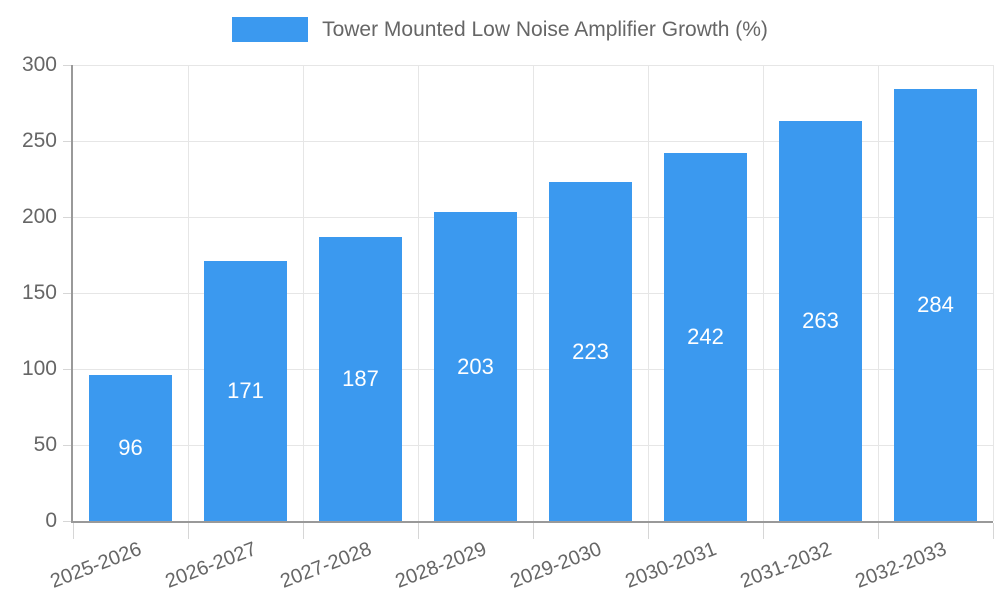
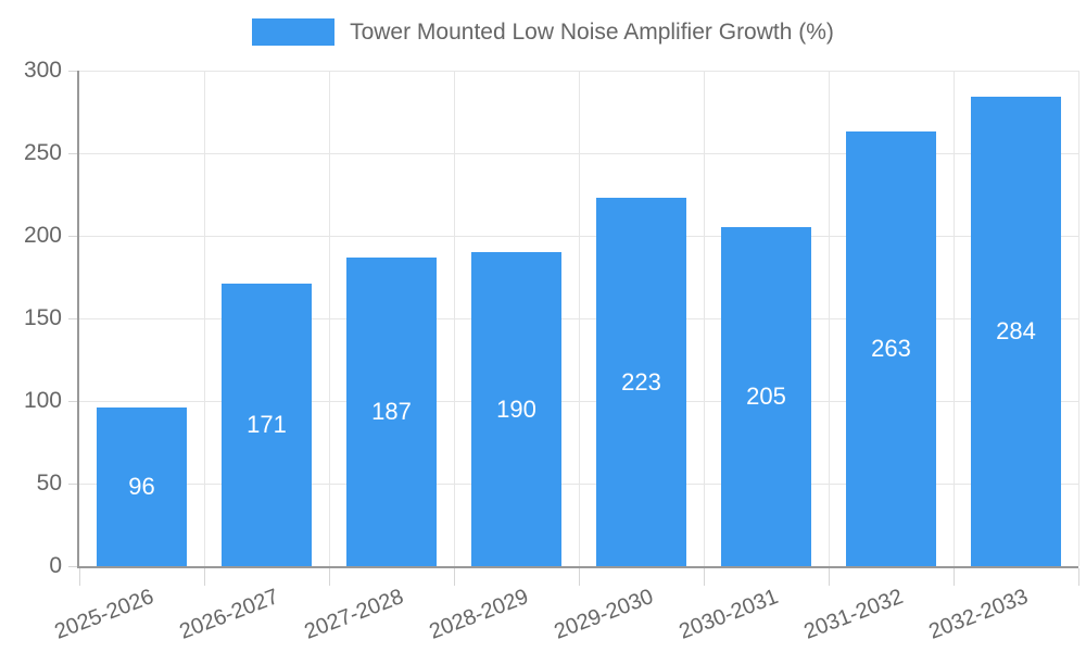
2028-2029: 203 -> 190
2030-2031: 242 -> 205
